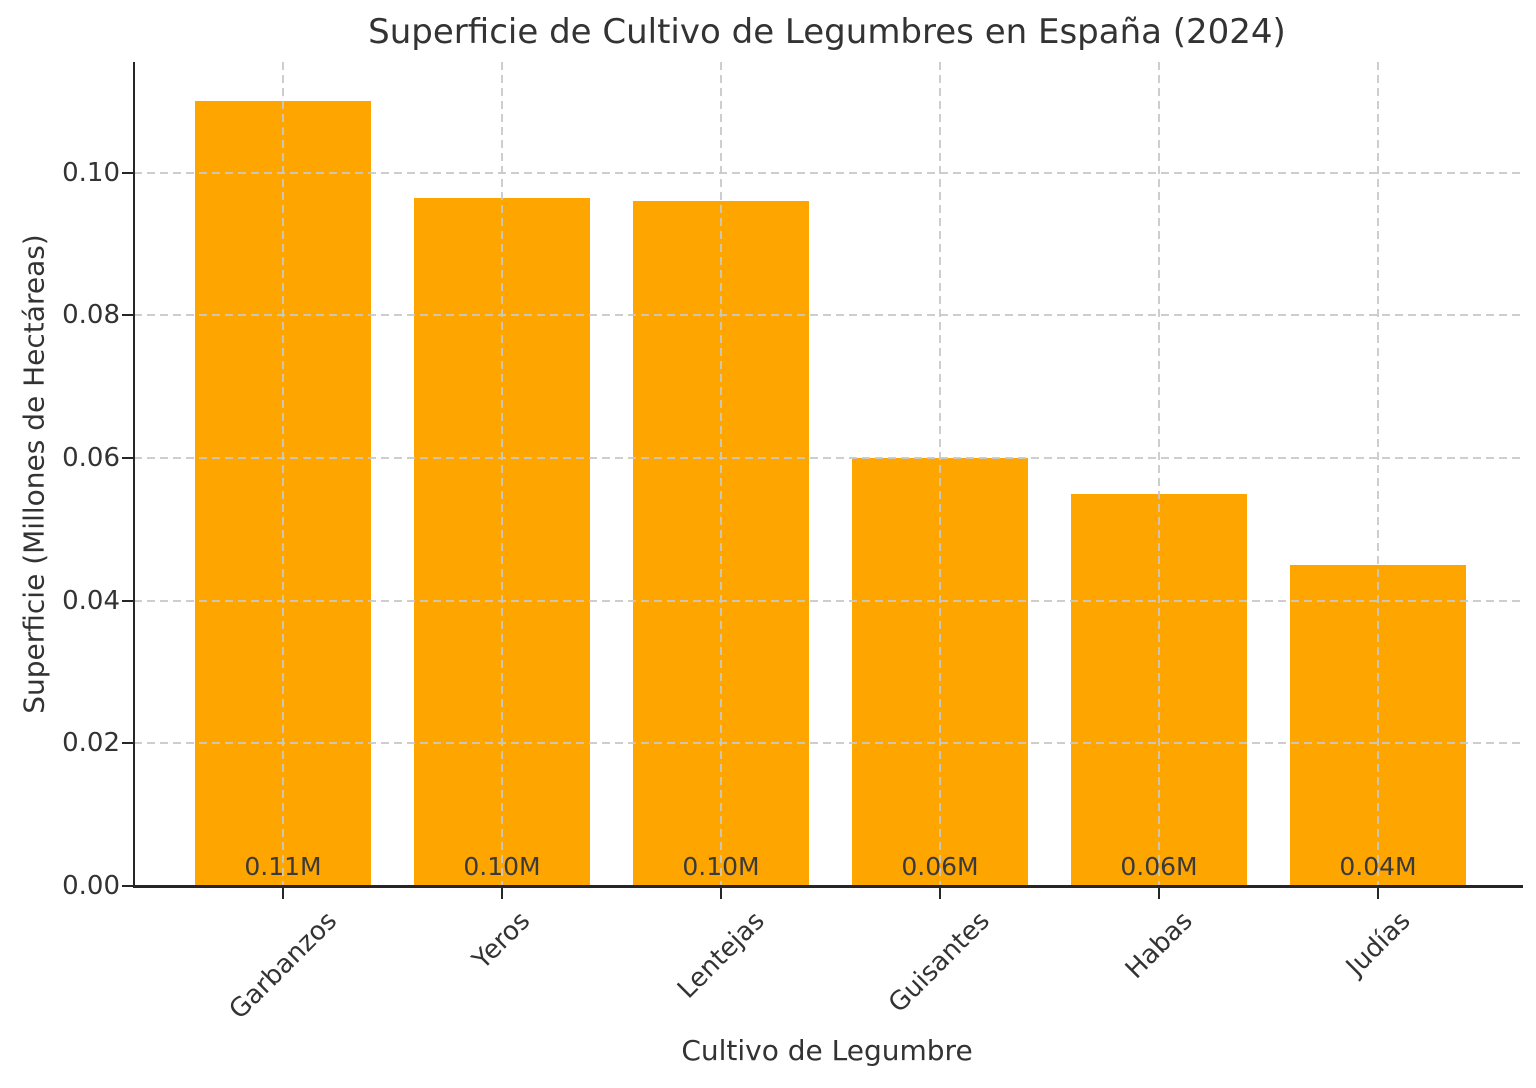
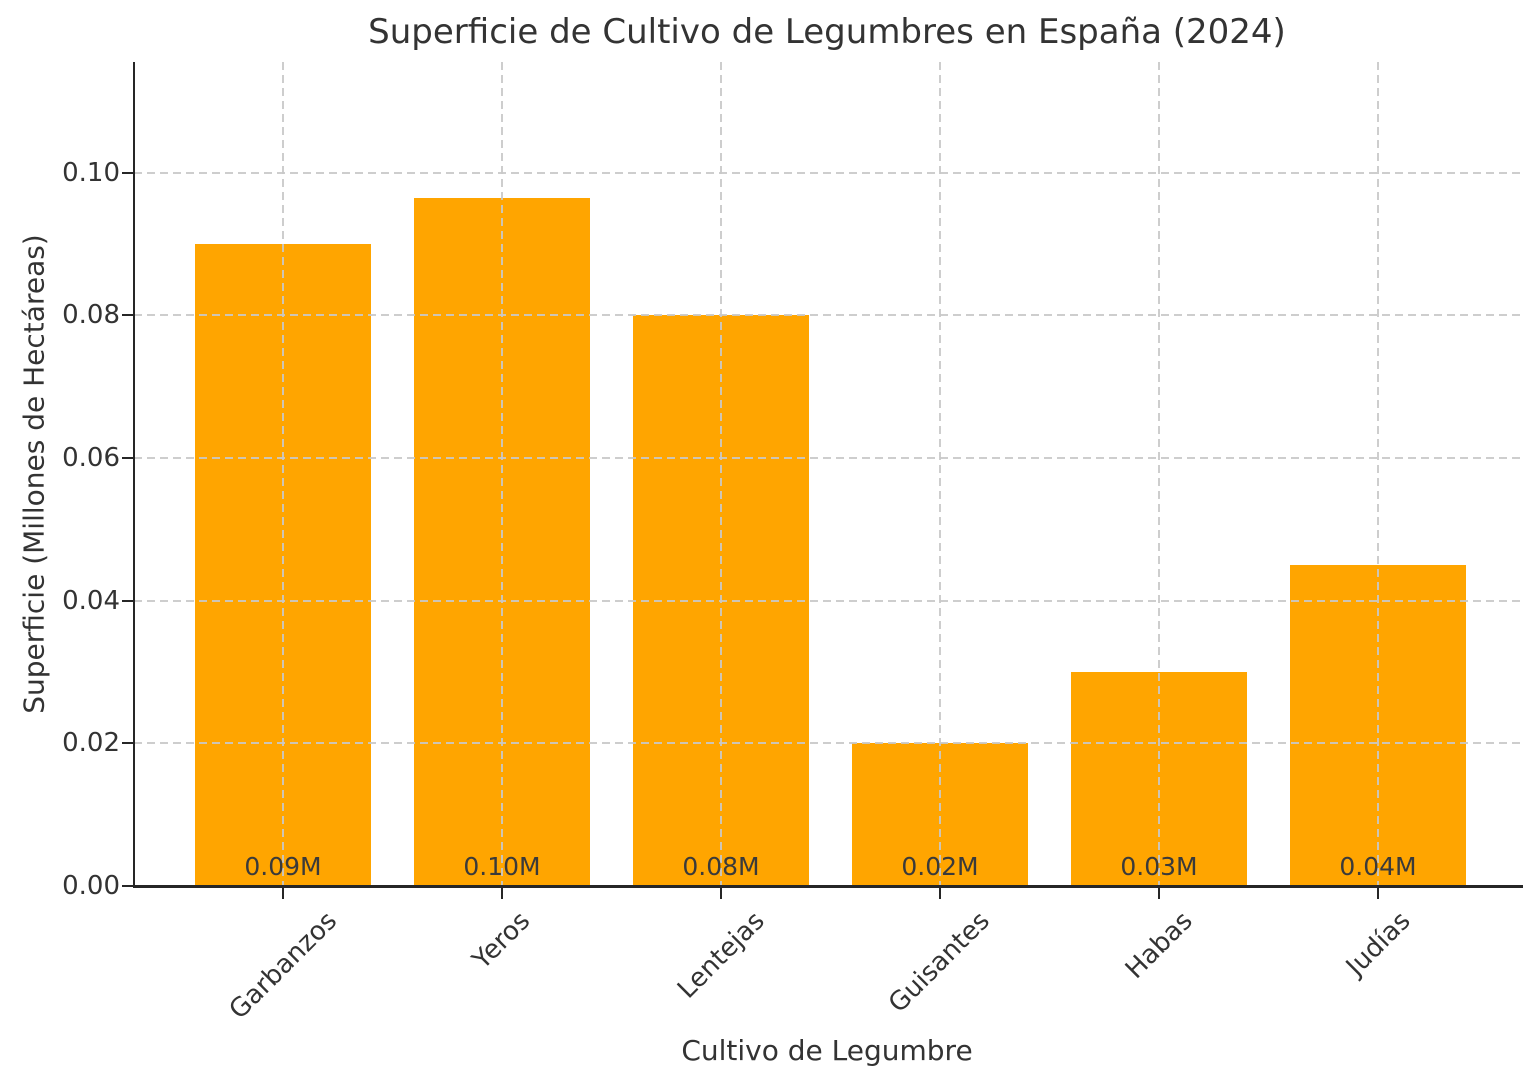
Garbanzos: 0.11M -> 0.09M
Lentejas: 0.10M -> 0.08M
Guisantes: 0.06M -> 0.02M
Habas: 0.06M -> 0.03M
